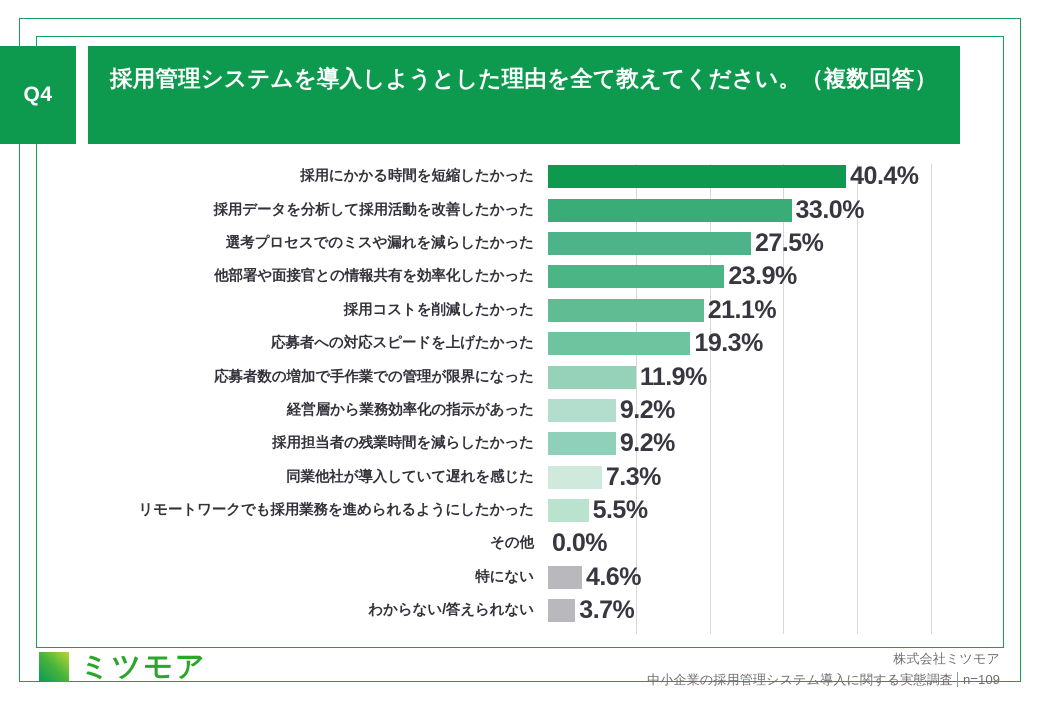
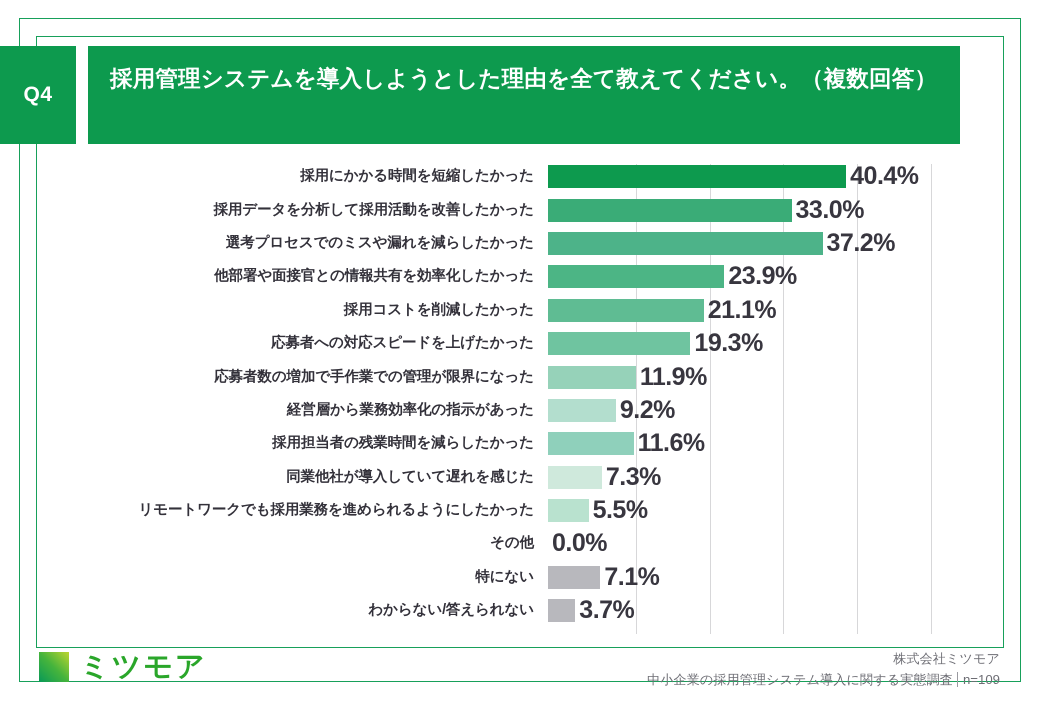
選考プロセスでのミスや漏れを減らしたかった: 27.5% -> 37.2%
採用担当者の残業時間を減らしたかった: 9.2% -> 11.6%
特にない: 4.6% -> 7.1%
